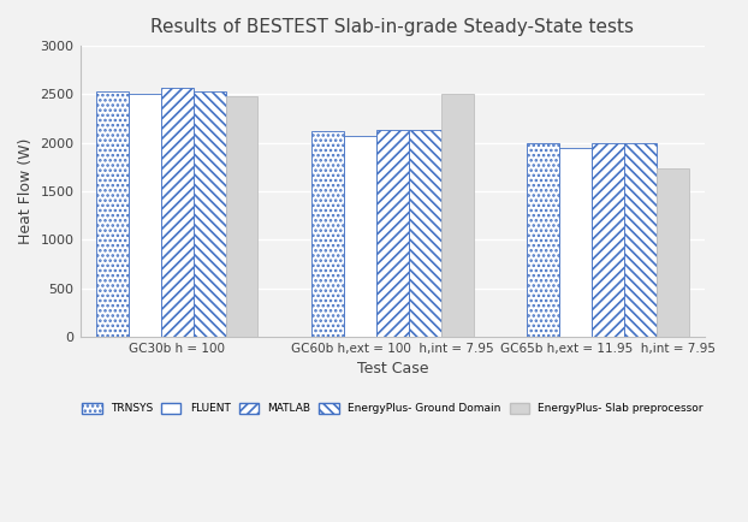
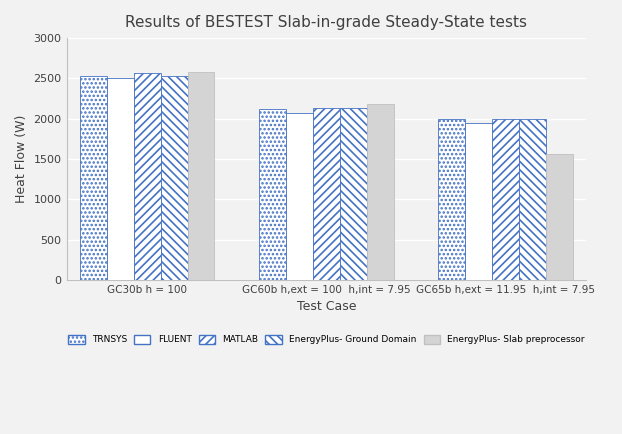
EnergyPlus- Slab preprocessor/GC30b h = 100: 2480 -> 2580
EnergyPlus- Slab preprocessor/GC60b h,ext = 100 h,int = 7.95: 2500 -> 2180
EnergyPlus- Slab preprocessor/GC65b h,ext = 11.95 h,int = 7.95: 1740 -> 1560
